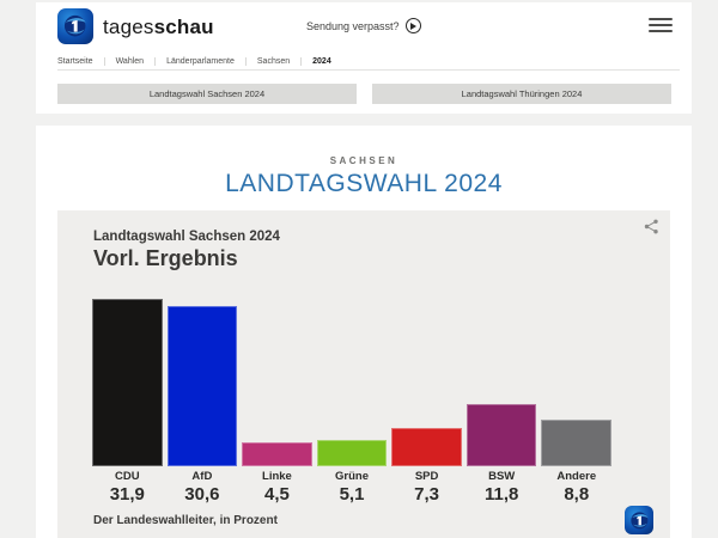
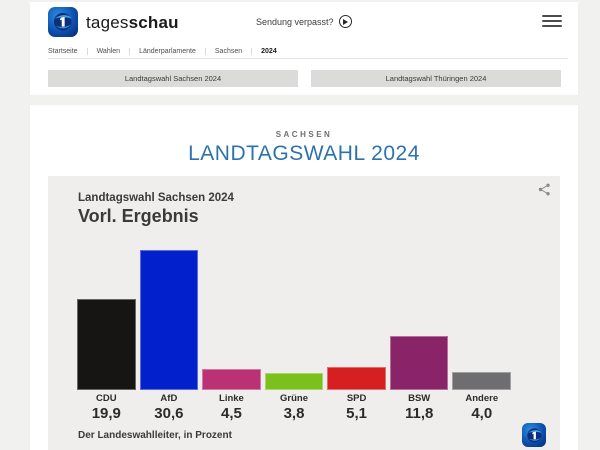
CDU: 31,9 -> 19,9
Grüne: 5,1 -> 3,8
SPD: 7,3 -> 5,1
Andere: 8,8 -> 4,0
